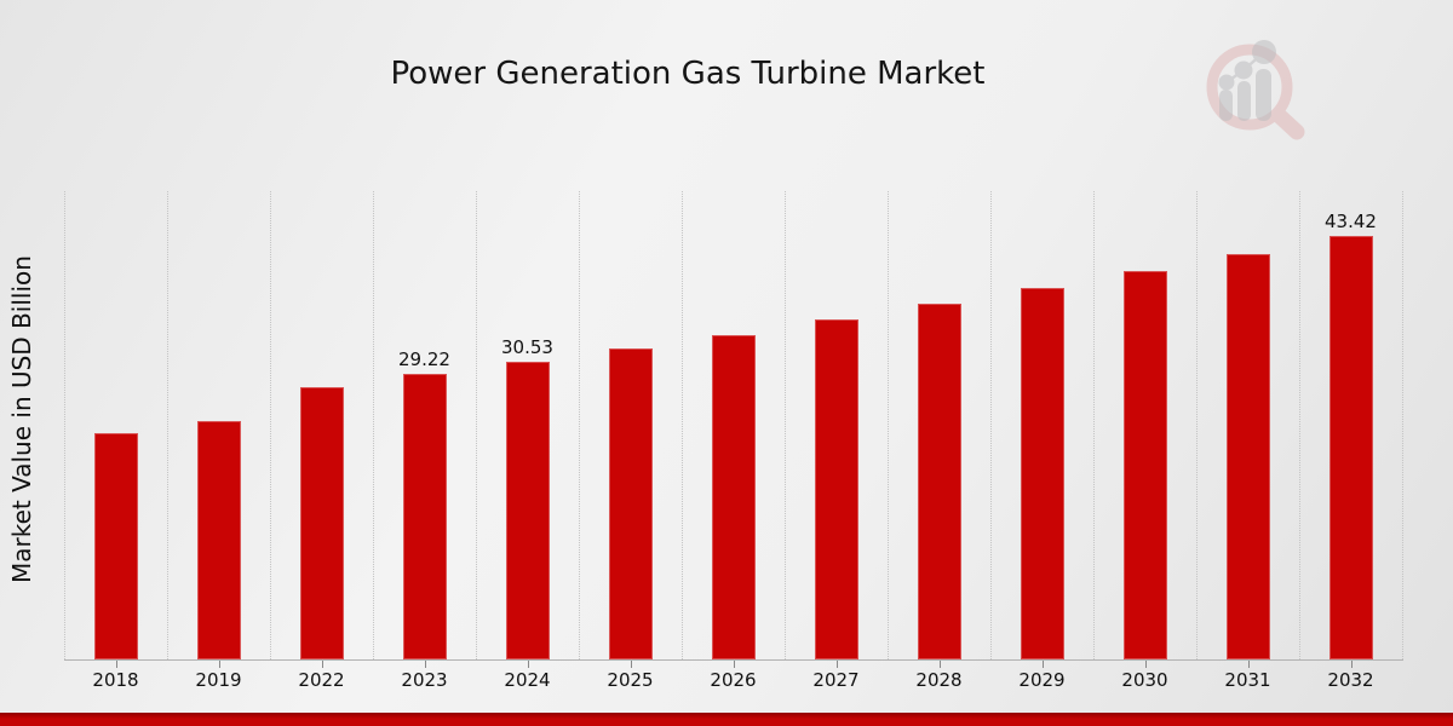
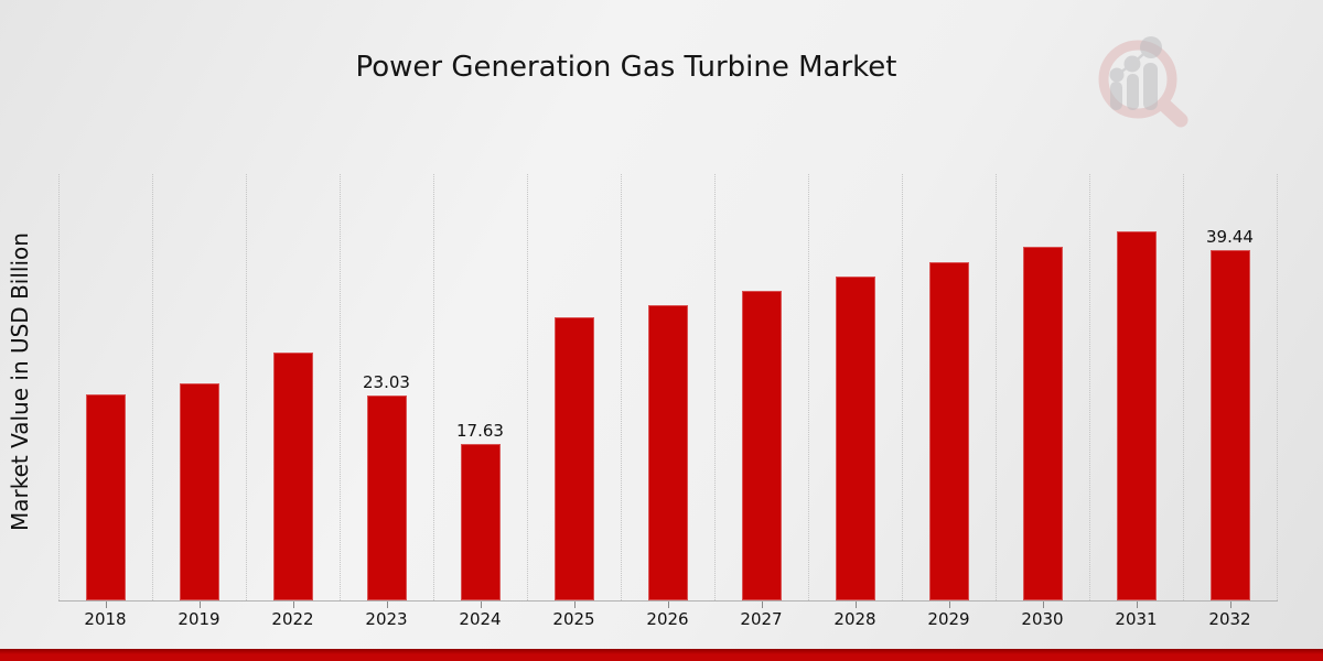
2023: 29.22 -> 23.03
2024: 30.53 -> 17.63
2032: 43.42 -> 39.44
